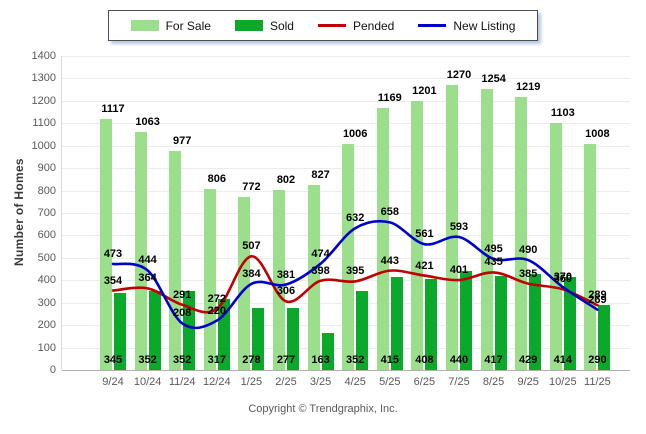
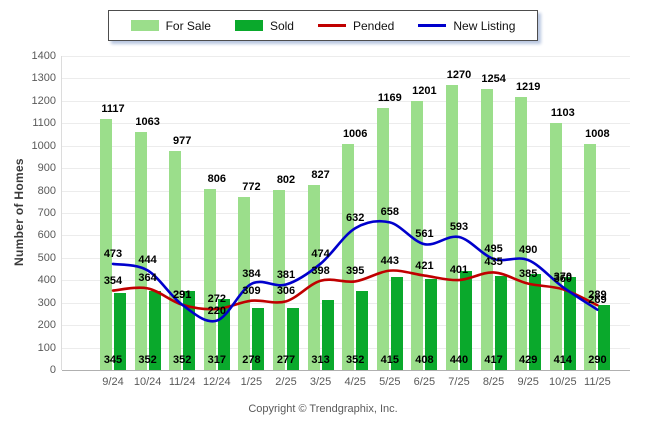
New Listing/11/24: 208 -> 291
Pended/1/25: 507 -> 309
Sold/3/25: 163 -> 313
